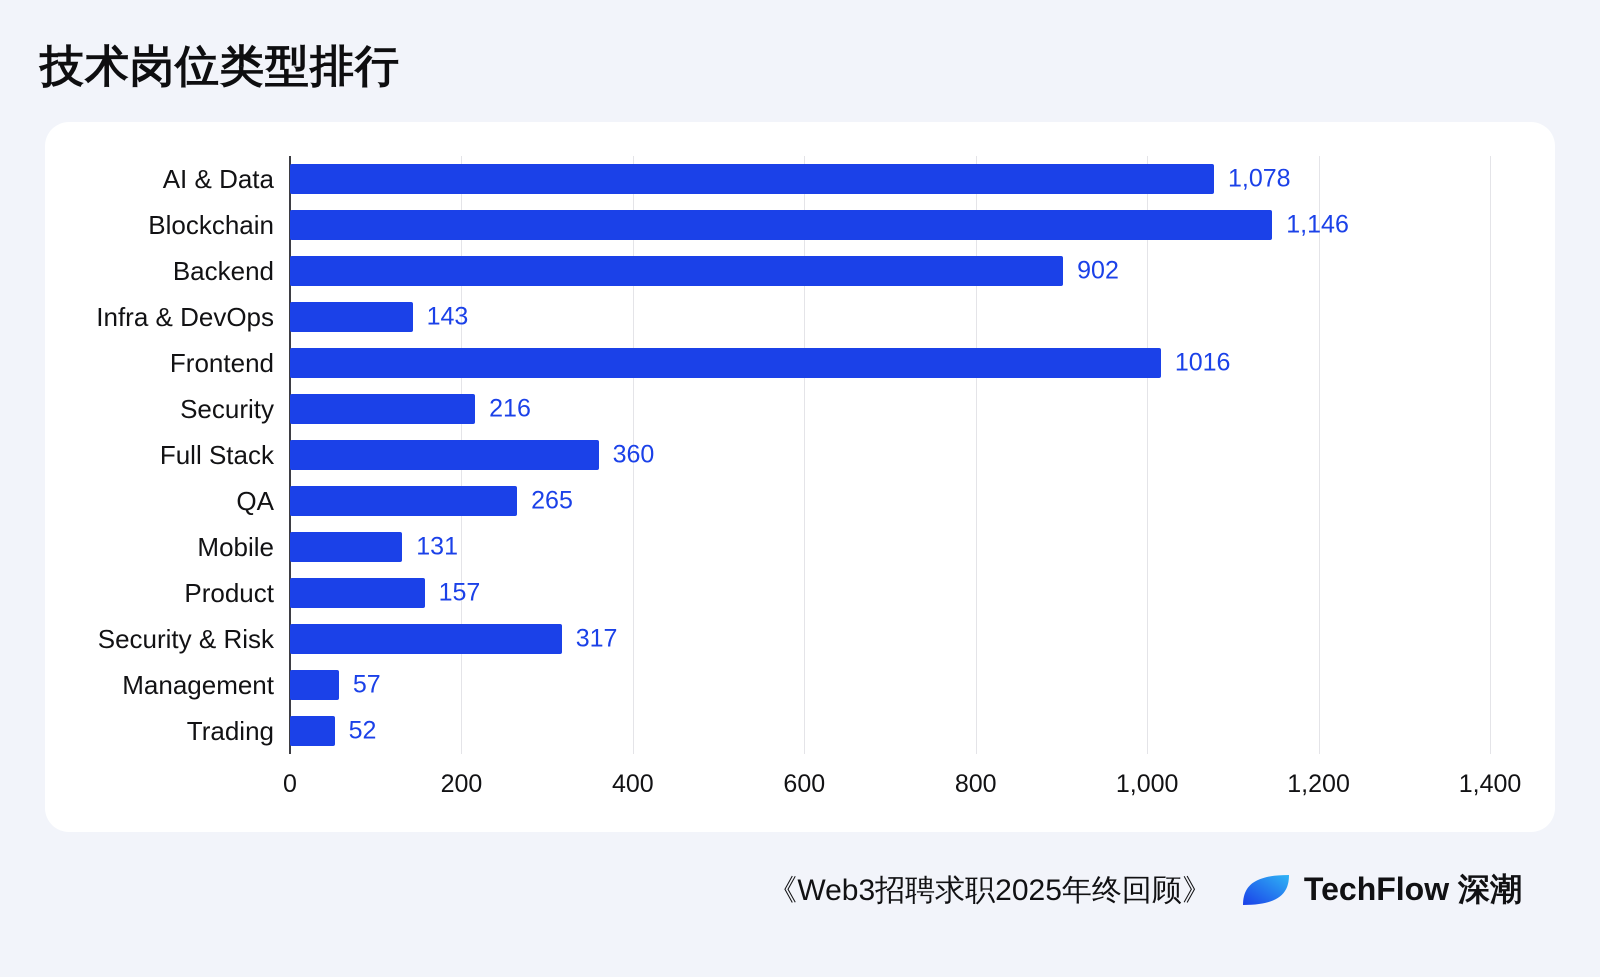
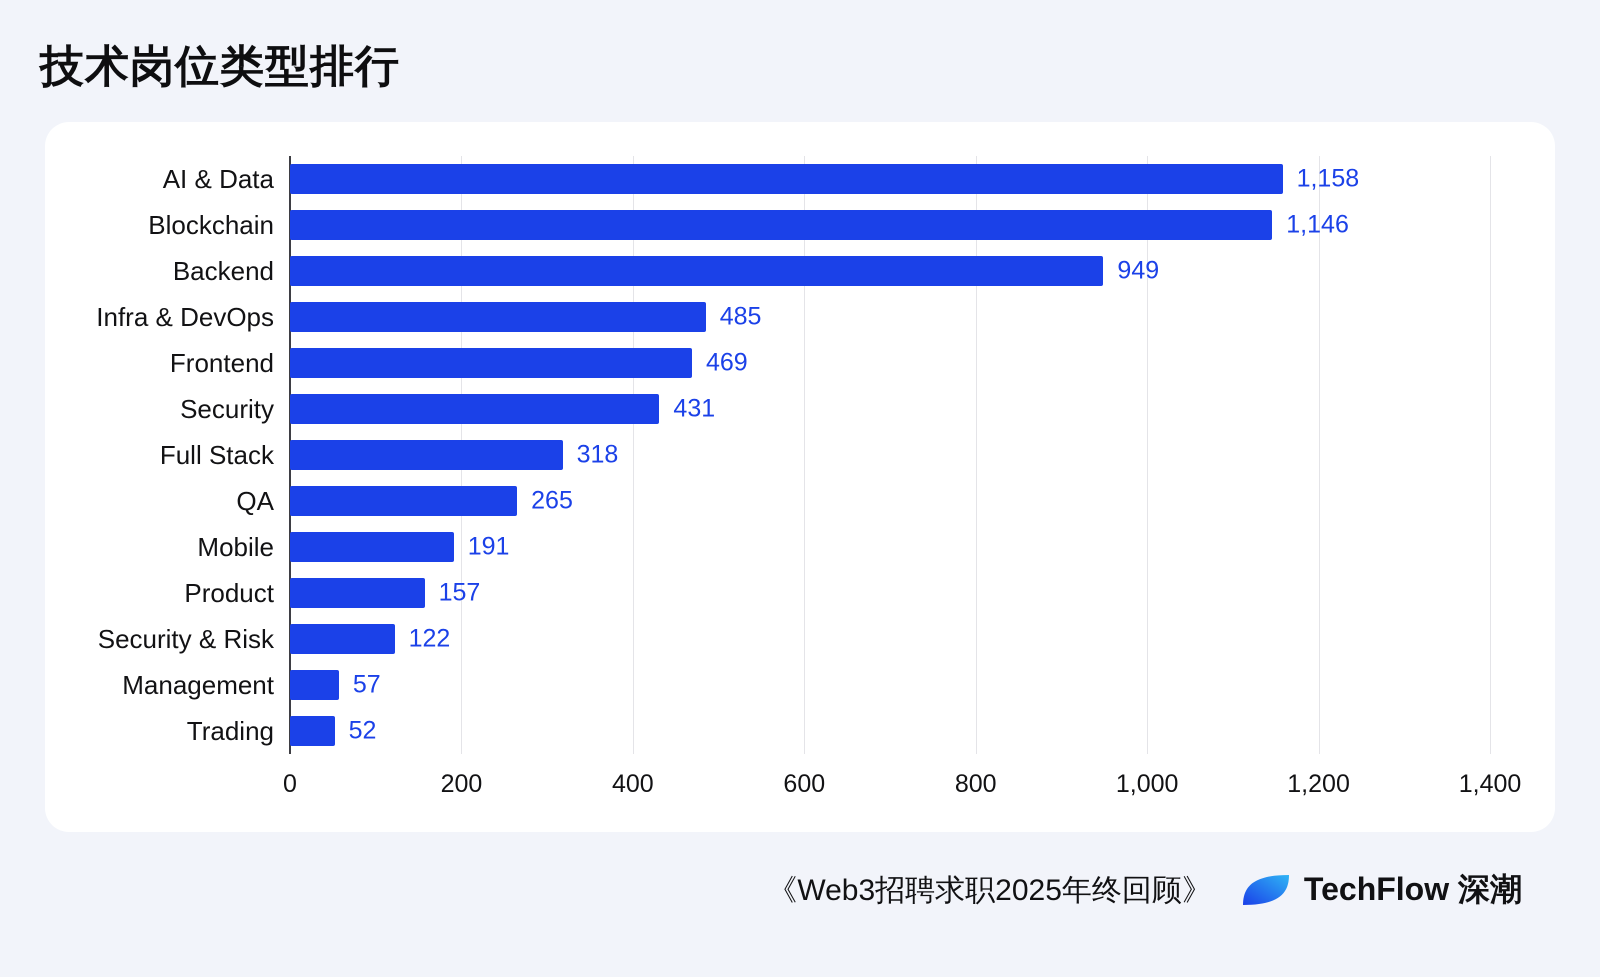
AI & Data: 1,078 -> 1,158
Backend: 902 -> 949
Infra & DevOps: 143 -> 485
Frontend: 1016 -> 469
Security: 216 -> 431
Full Stack: 360 -> 318
Mobile: 131 -> 191
Security & Risk: 317 -> 122
